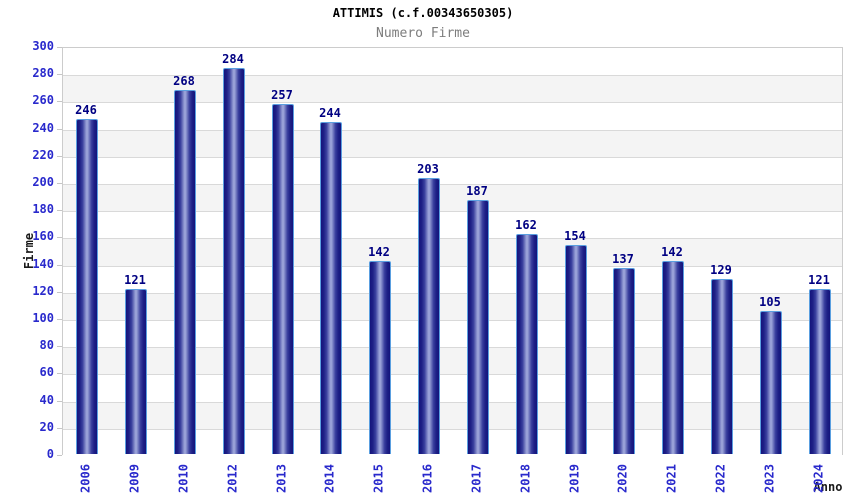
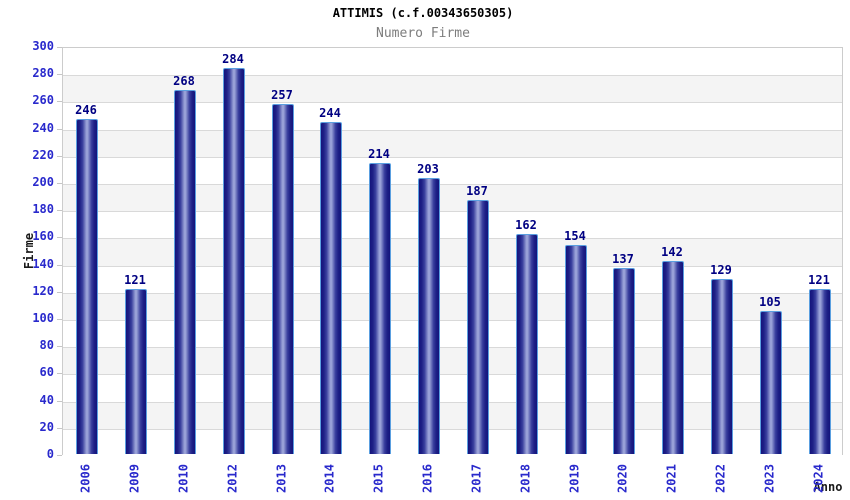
2015: 142 -> 214
